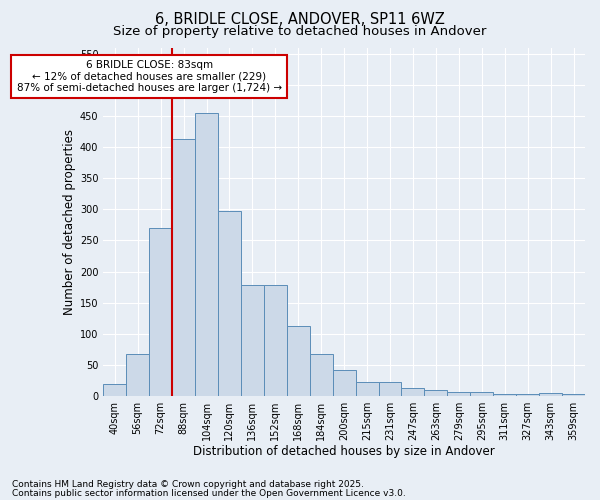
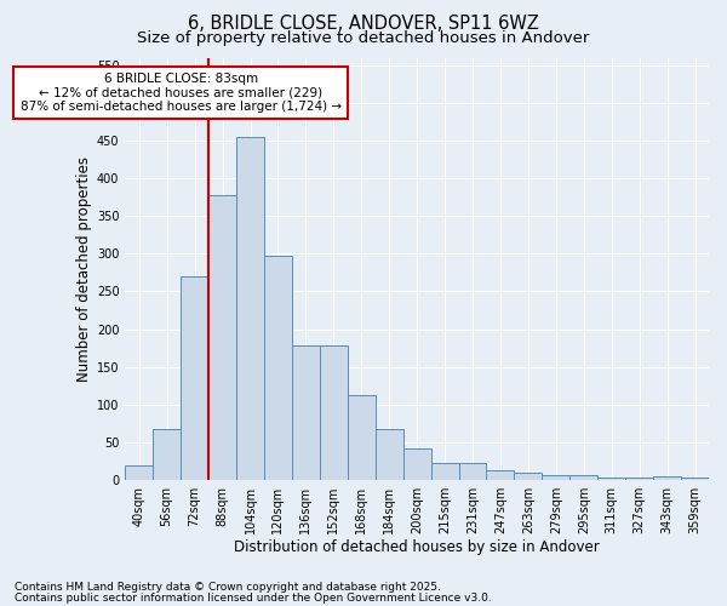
88sqm: 413 -> 378
